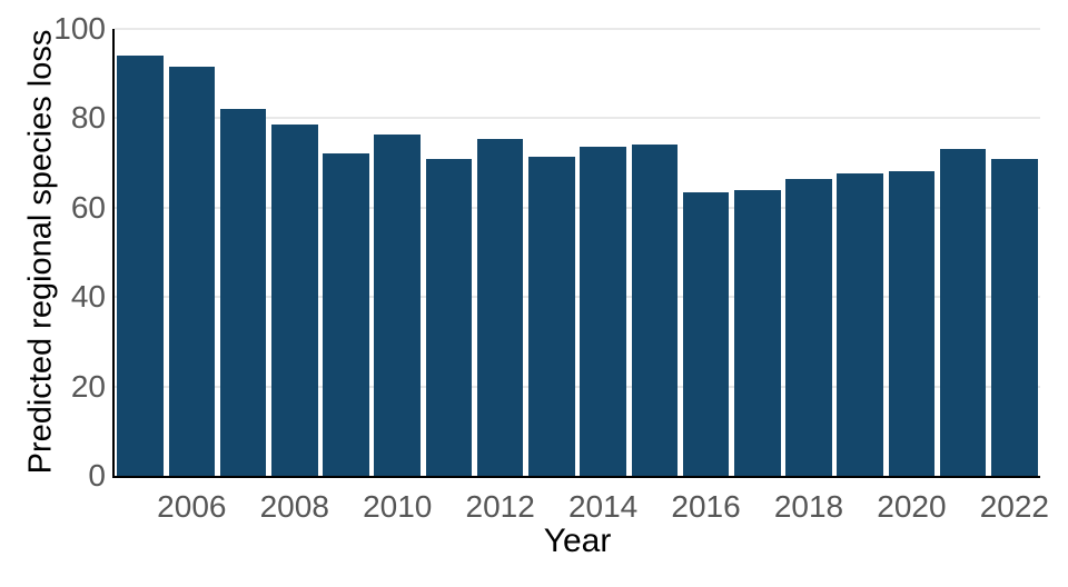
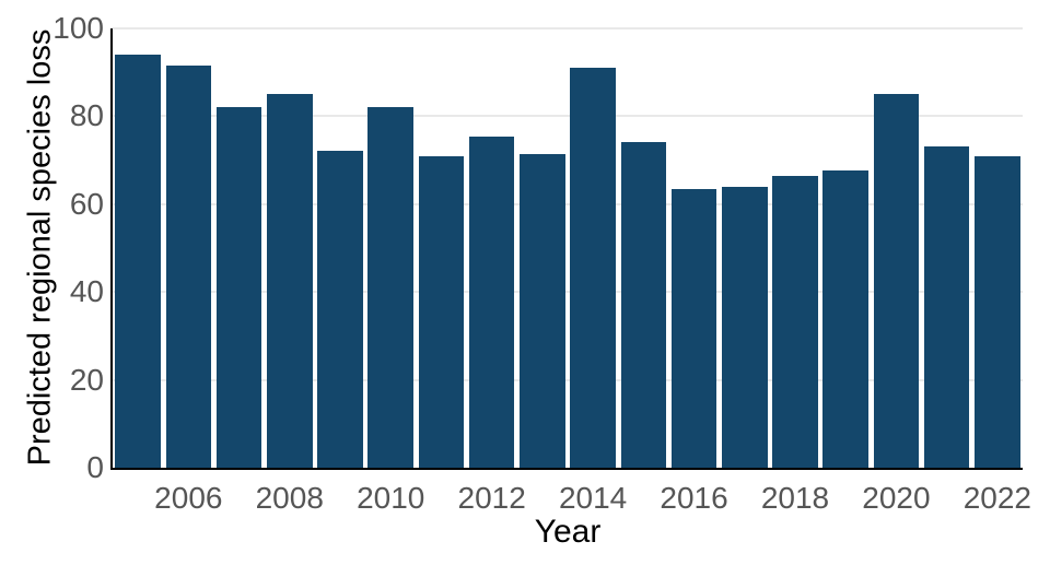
2008: 79 -> 85
2010: 76 -> 82
2014: 74 -> 91
2020: 68 -> 85
